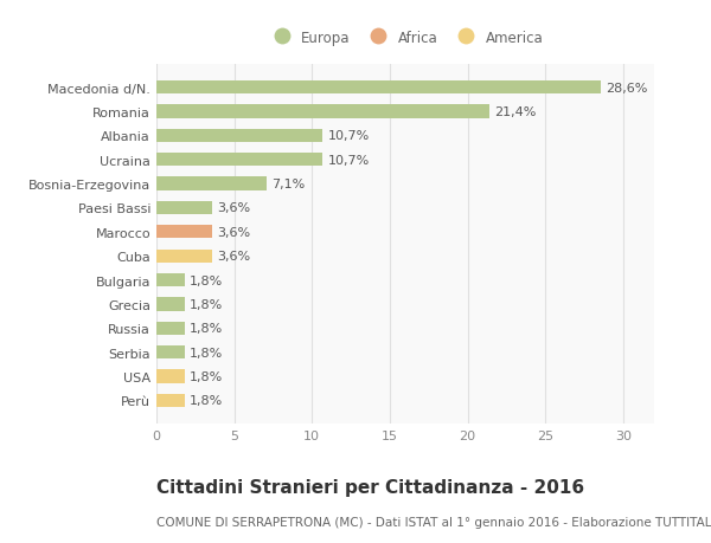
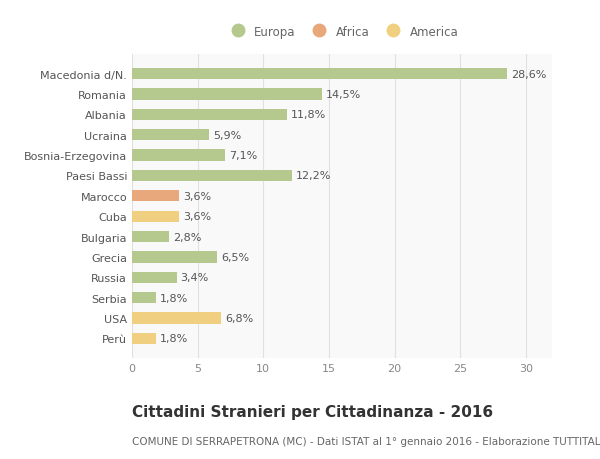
Romania: 21,4% -> 14,5%
Albania: 10,7% -> 11,8%
Ucraina: 10,7% -> 5,9%
Paesi Bassi: 3,6% -> 12,2%
Bulgaria: 1,8% -> 2,8%
Grecia: 1,8% -> 6,5%
Russia: 1,8% -> 3,4%
USA: 1,8% -> 6,8%
